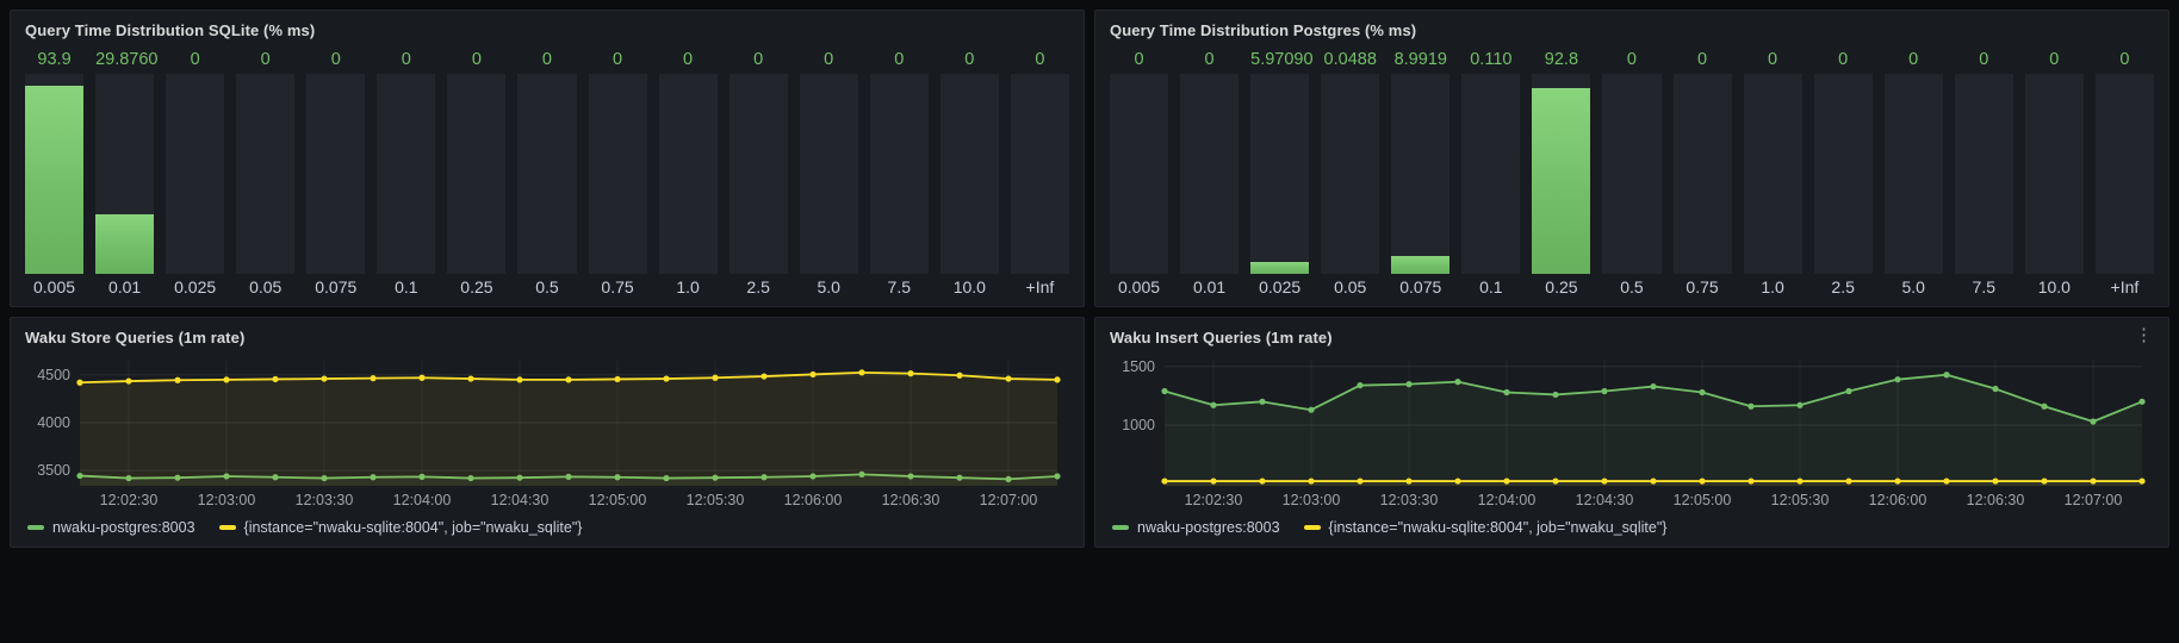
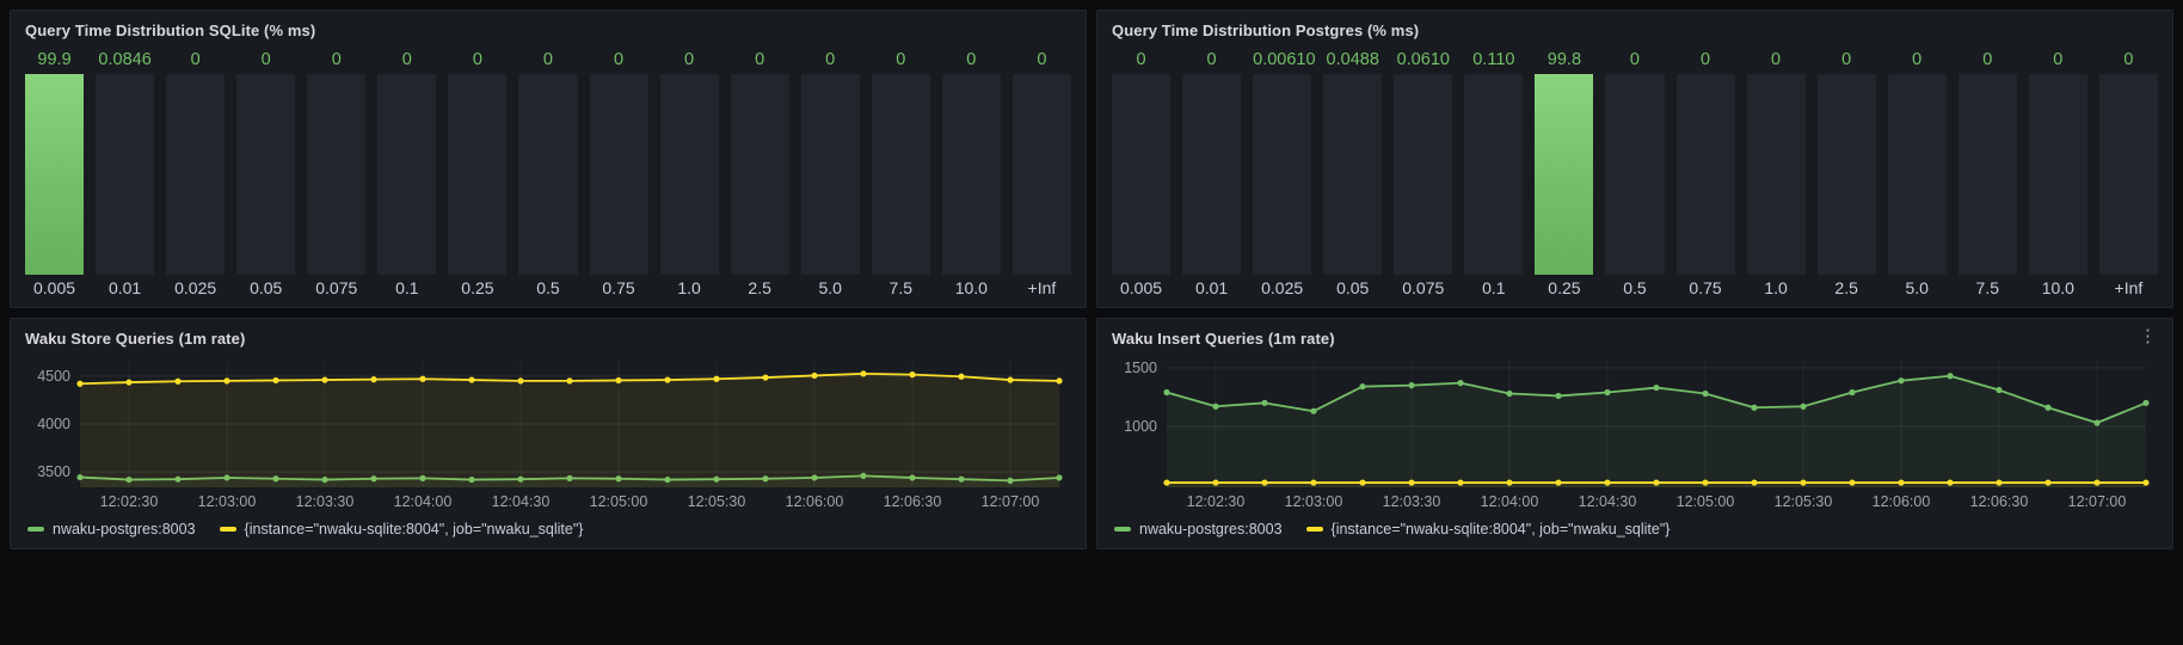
Query Time Distribution SQLite (% ms)/0.005: 93.9 -> 99.9
Query Time Distribution SQLite (% ms)/0.01: 29.8760 -> 0.0846
Query Time Distribution Postgres (% ms)/0.025: 5.97090 -> 0.00610
Query Time Distribution Postgres (% ms)/0.075: 8.9919 -> 0.0610
Query Time Distribution Postgres (% ms)/0.25: 92.8 -> 99.8
